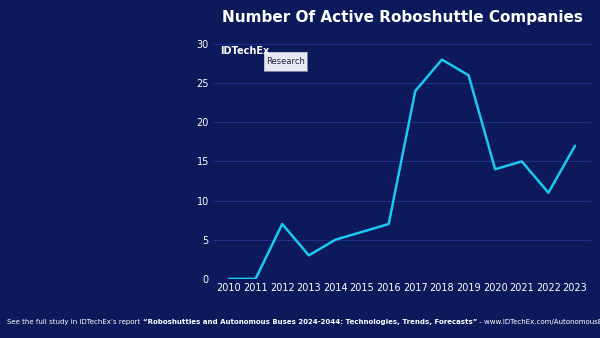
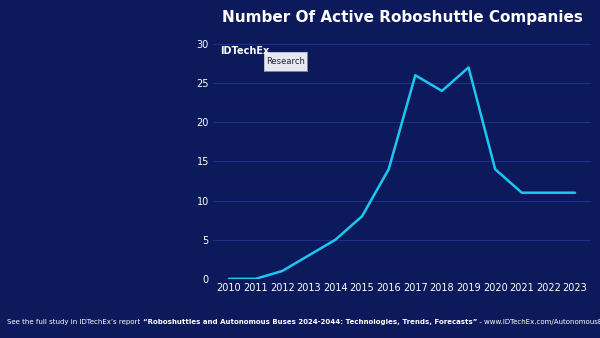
2012: 7 -> 1
2015: 6 -> 8
2016: 7 -> 14
2017: 24 -> 26
2018: 28 -> 24
2019: 26 -> 27
2021: 15 -> 11
2023: 17 -> 11
